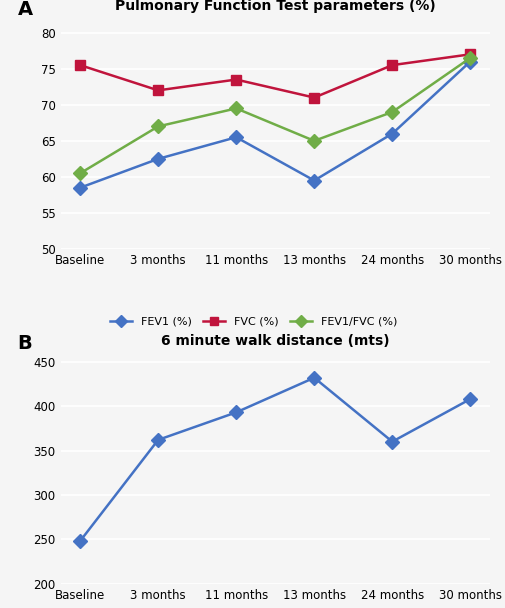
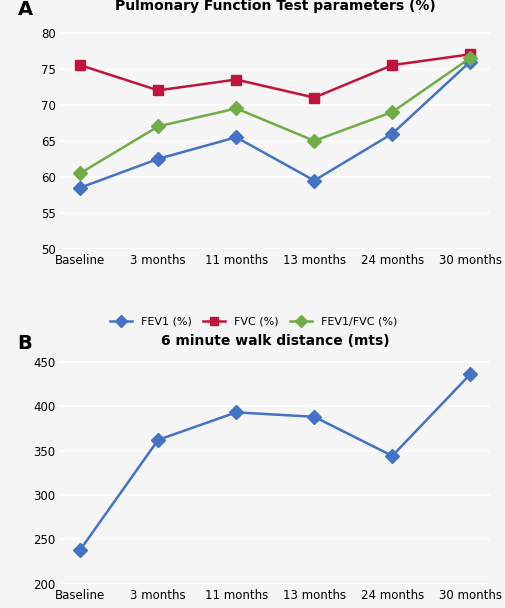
6 minute walk distance (mts)/Baseline: 248 -> 238
6 minute walk distance (mts)/13 months: 432 -> 388
6 minute walk distance (mts)/24 months: 360 -> 344
6 minute walk distance (mts)/30 months: 408 -> 436
